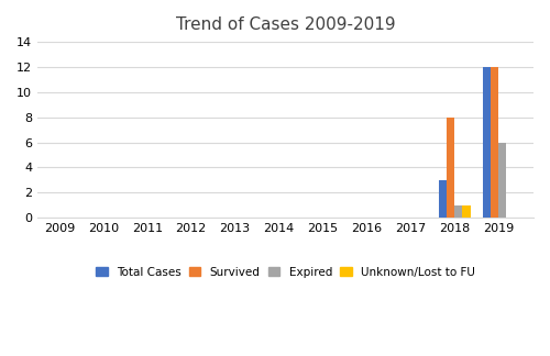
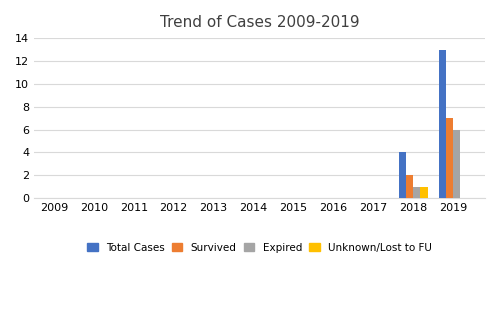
Total Cases/2018: 3 -> 4
Survived/2018: 8 -> 2
Total Cases/2019: 12 -> 13
Survived/2019: 12 -> 7
